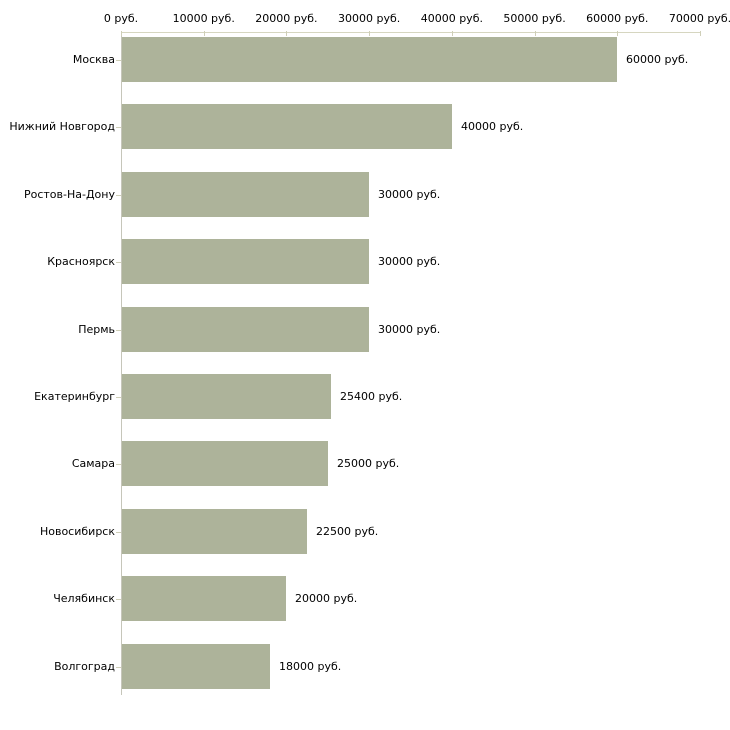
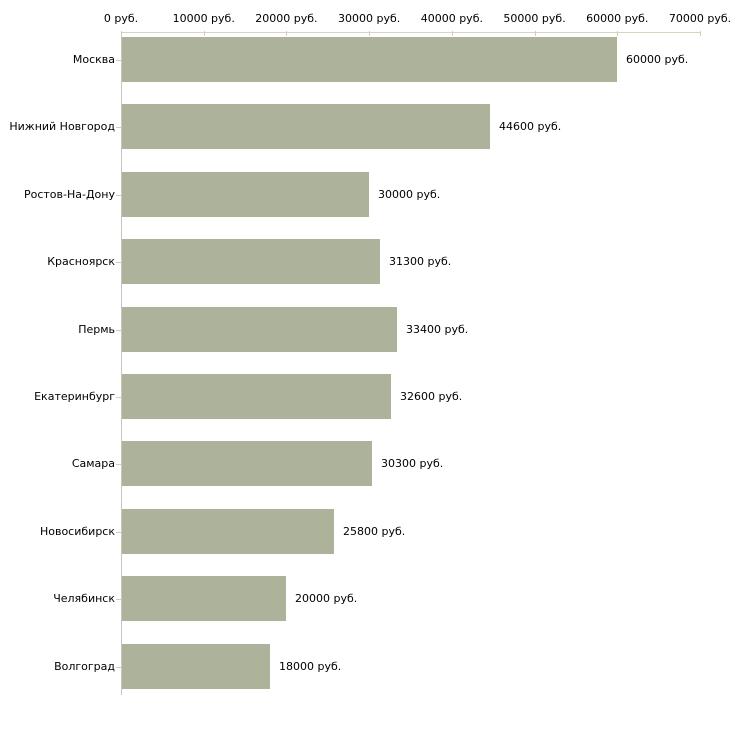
Нижний Новгород: 40000 -> 44600
Красноярск: 30000 -> 31300
Пермь: 30000 -> 33400
Екатеринбург: 25400 -> 32600
Самара: 25000 -> 30300
Новосибирск: 22500 -> 25800
